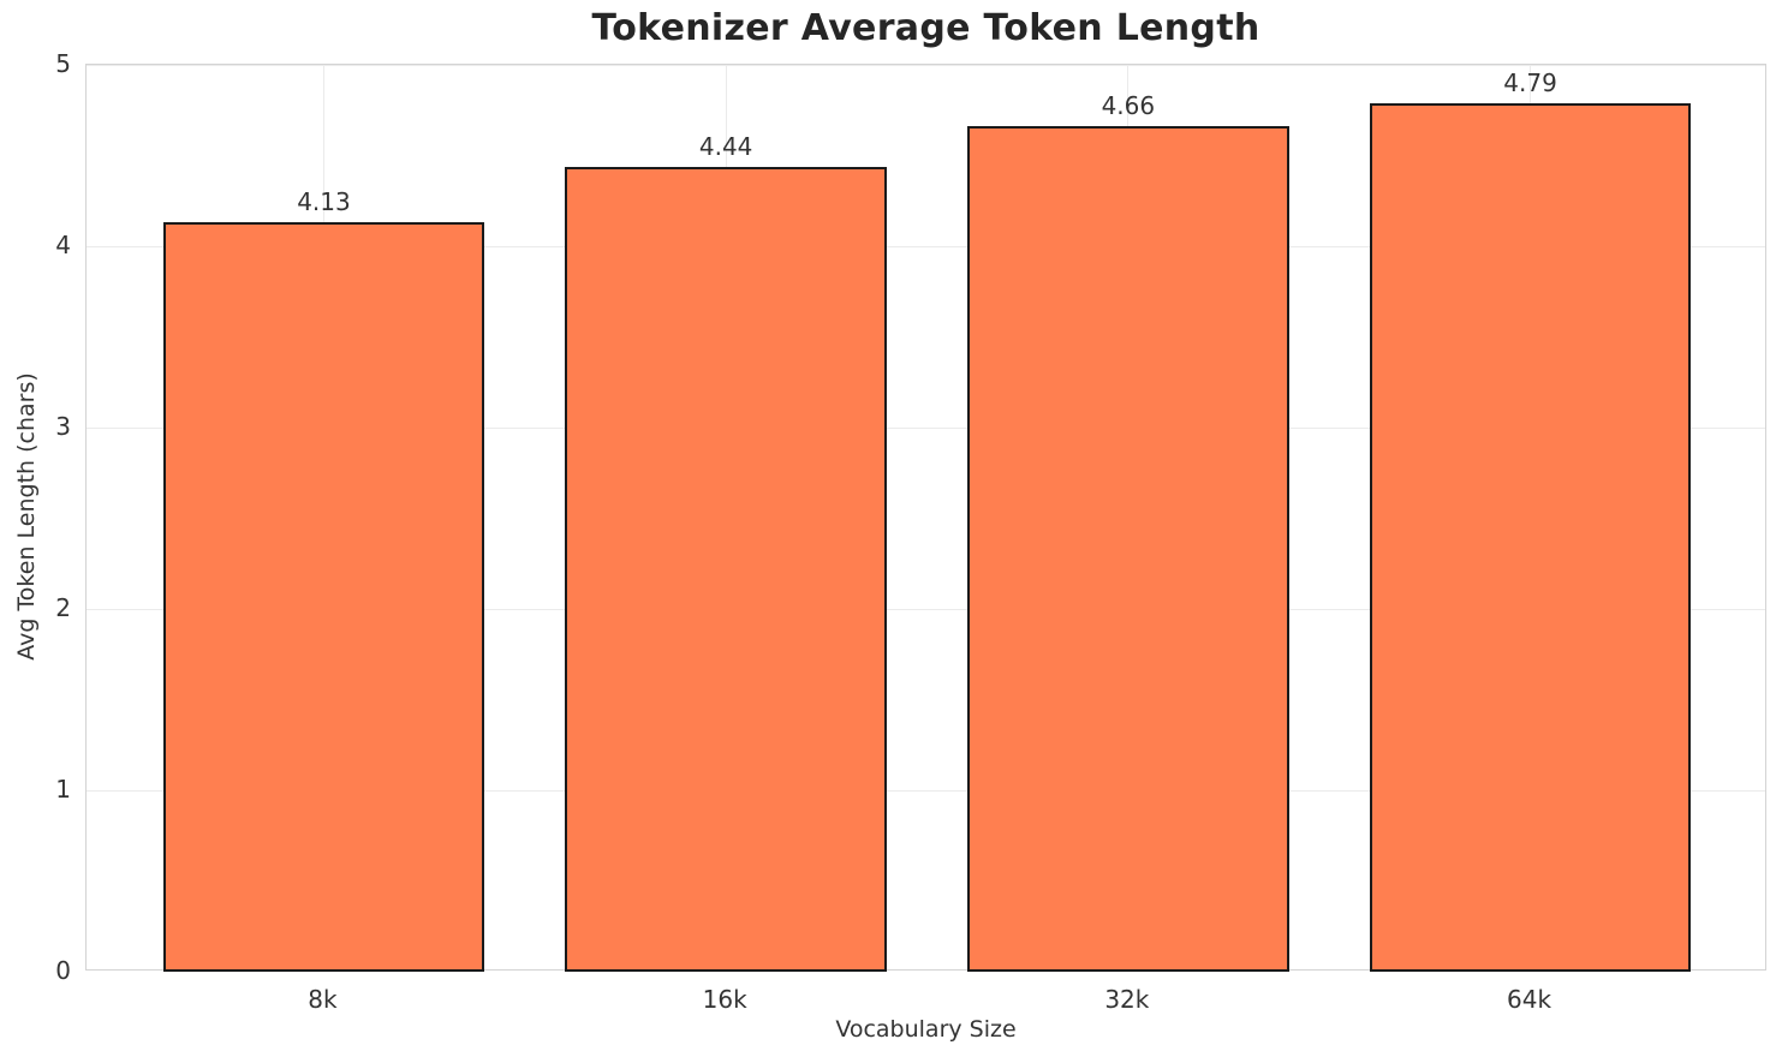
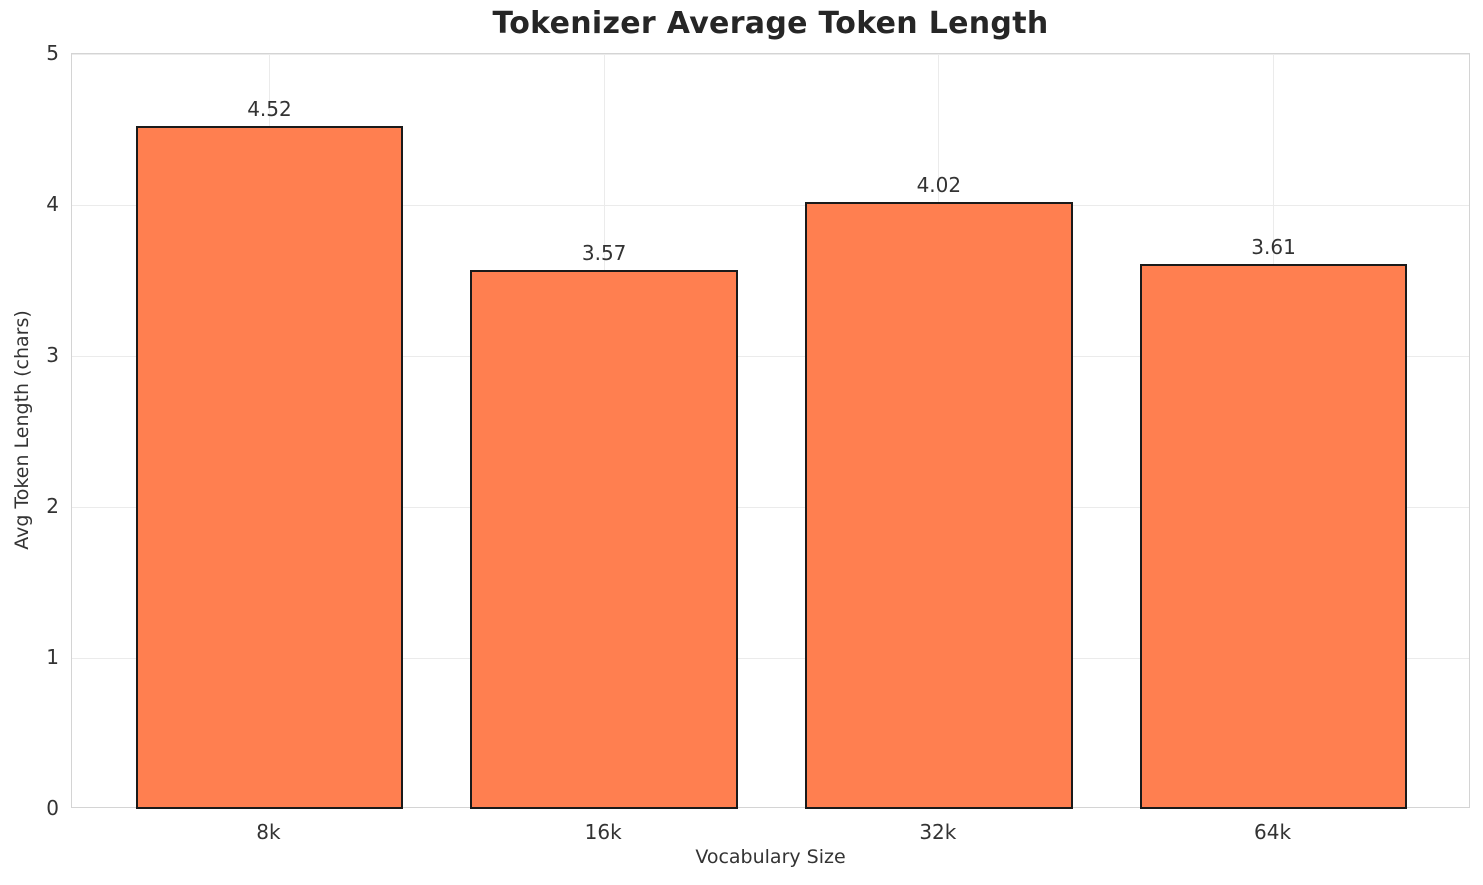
8k: 4.13 -> 4.52
16k: 4.44 -> 3.57
32k: 4.66 -> 4.02
64k: 4.79 -> 3.61
